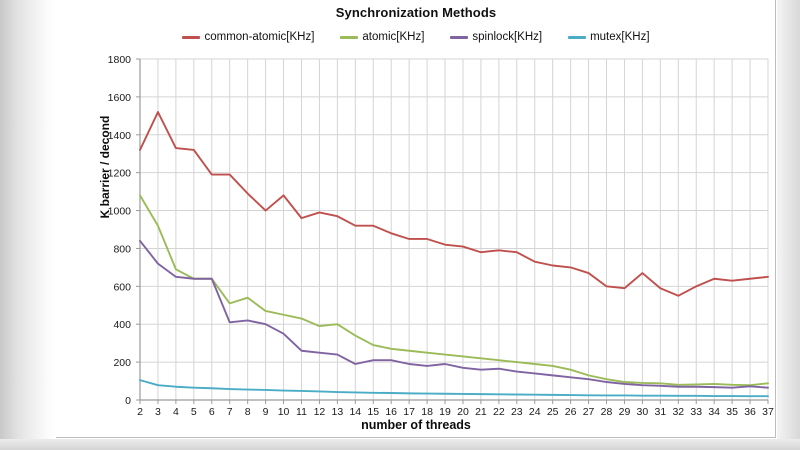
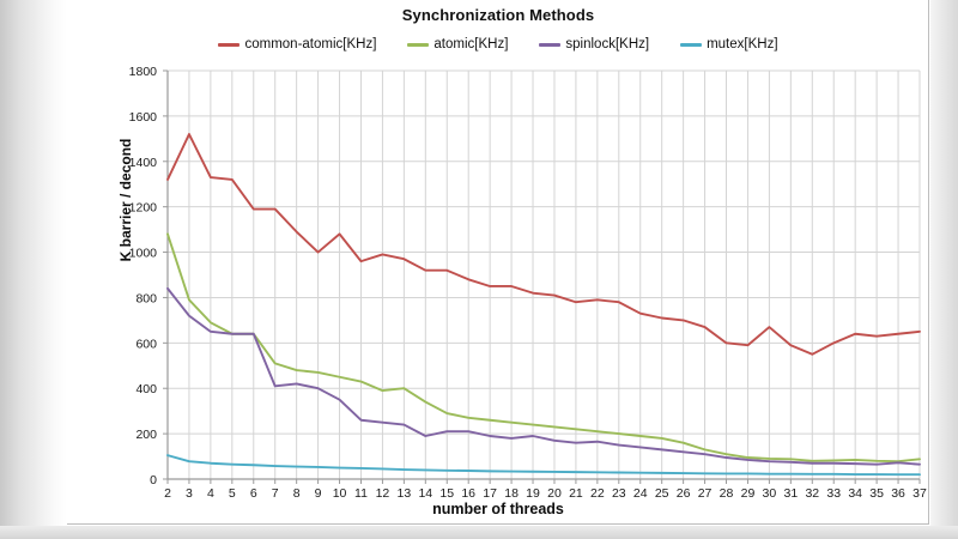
atomic[KHz]/3: 920 -> 790
atomic[KHz]/8: 540 -> 480
